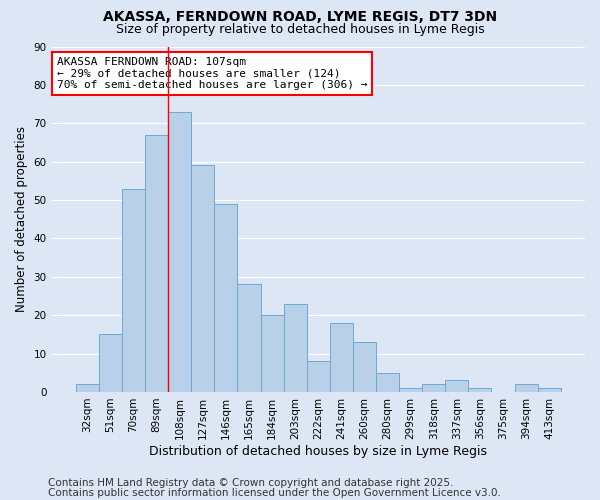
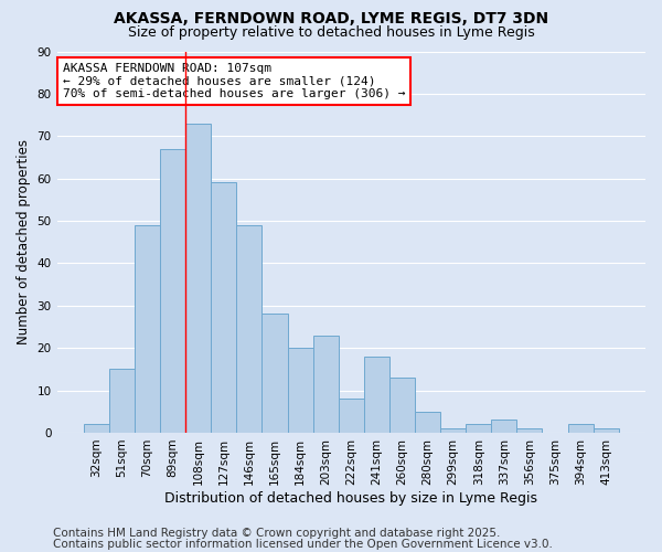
70sqm: 53 -> 49
